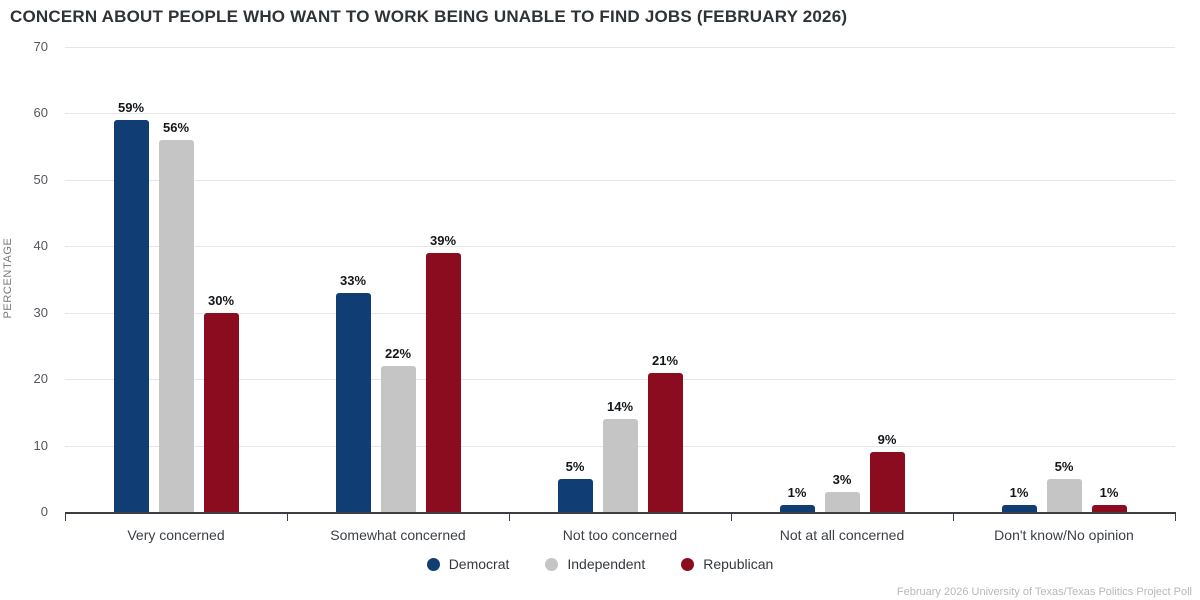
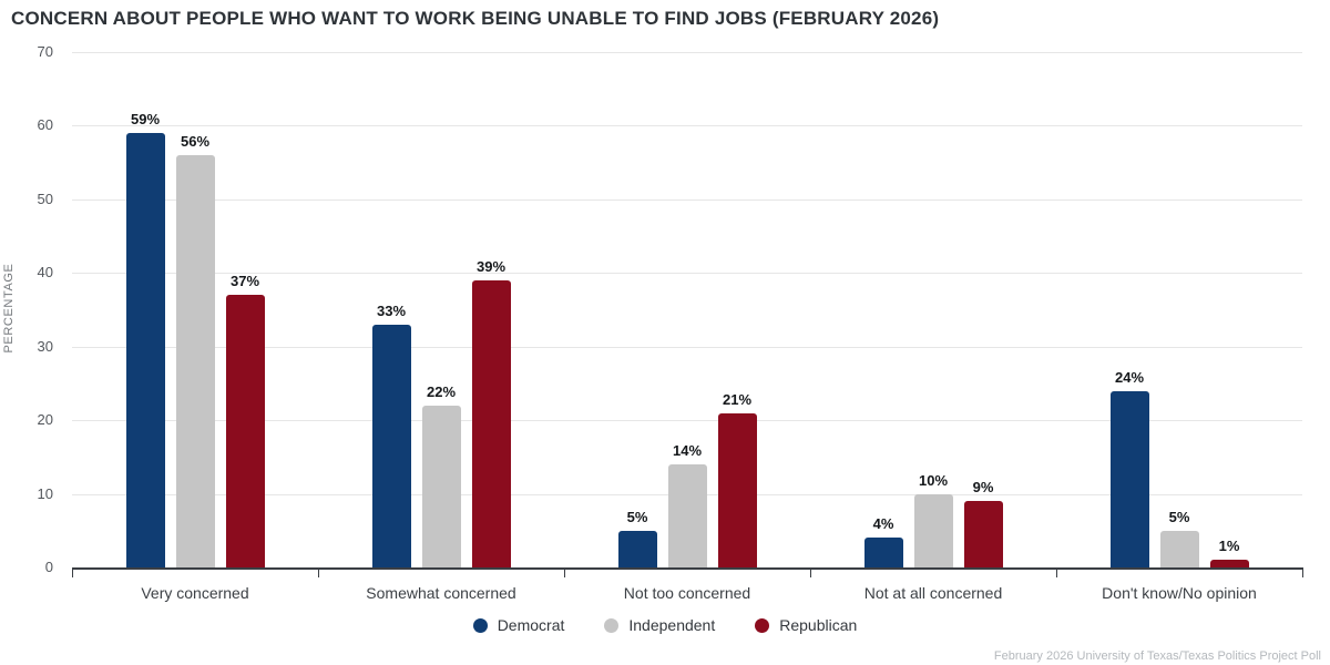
Republican/Very concerned: 30% -> 37%
Democrat/Not at all concerned: 1% -> 4%
Independent/Not at all concerned: 3% -> 10%
Democrat/Don't know/No opinion: 1% -> 24%
